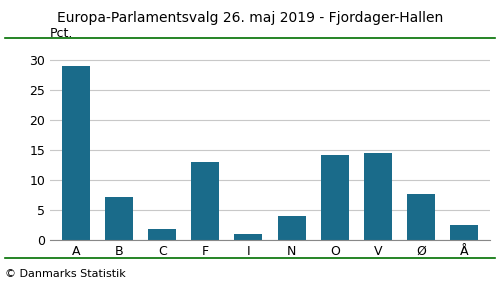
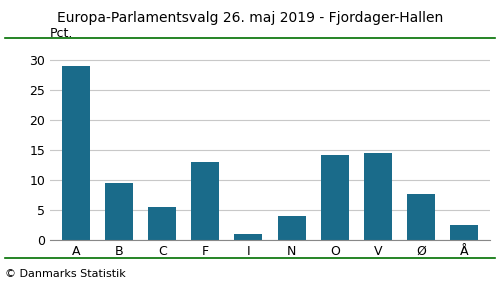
B: 7.2 -> 9.5
C: 1.8 -> 5.5
